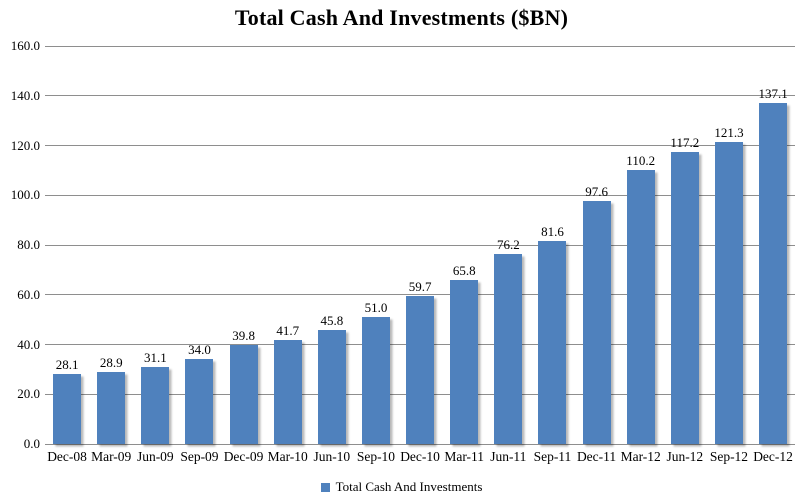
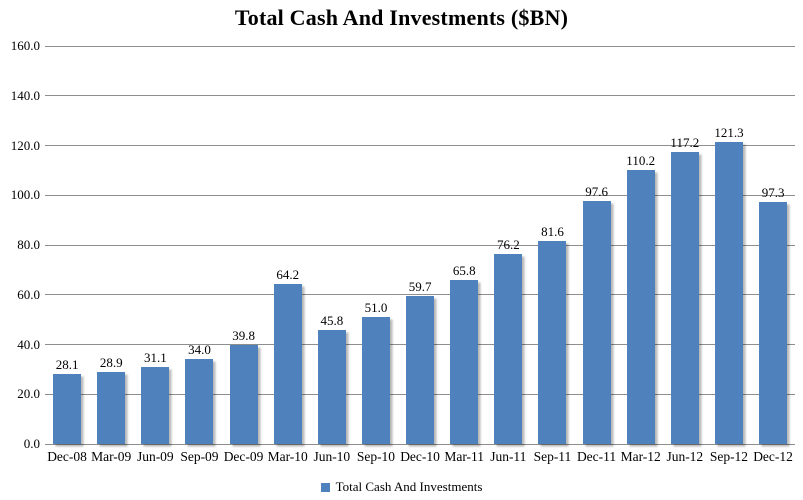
Mar-10: 41.7 -> 64.2
Dec-12: 137.1 -> 97.3
